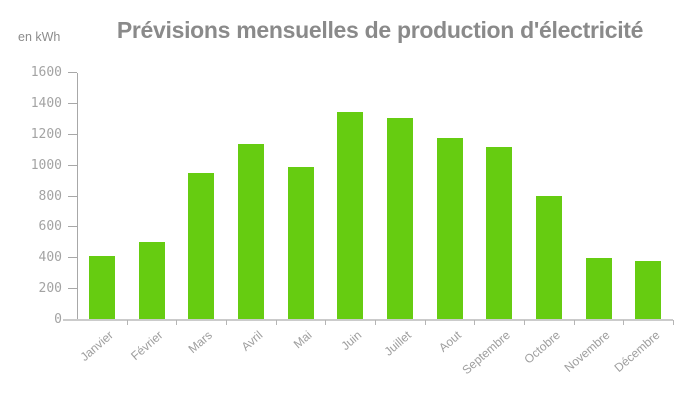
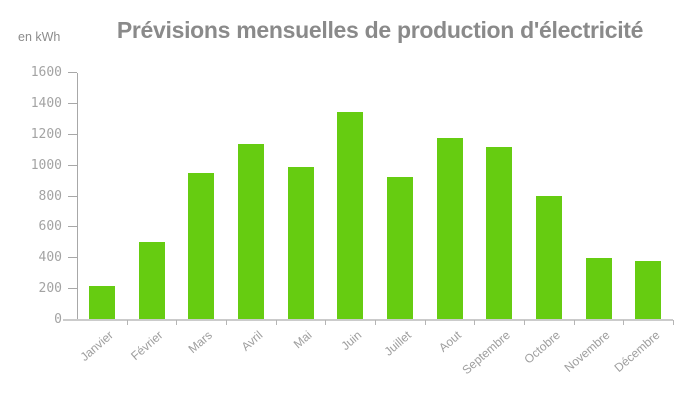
Janvier: 410 -> 220
Juillet: 1300 -> 920
